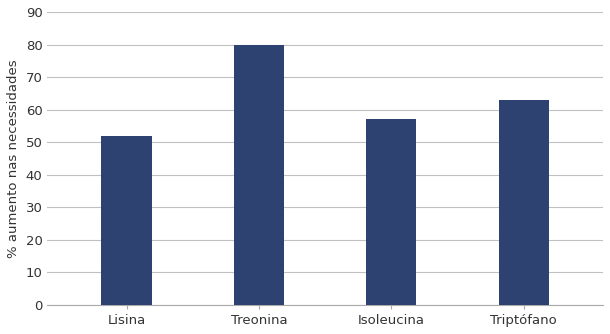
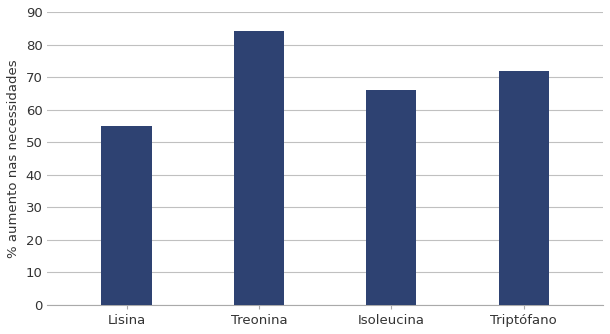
Lisina: 52 -> 55
Treonina: 80 -> 84
Isoleucina: 57 -> 66
Triptófano: 63 -> 72
